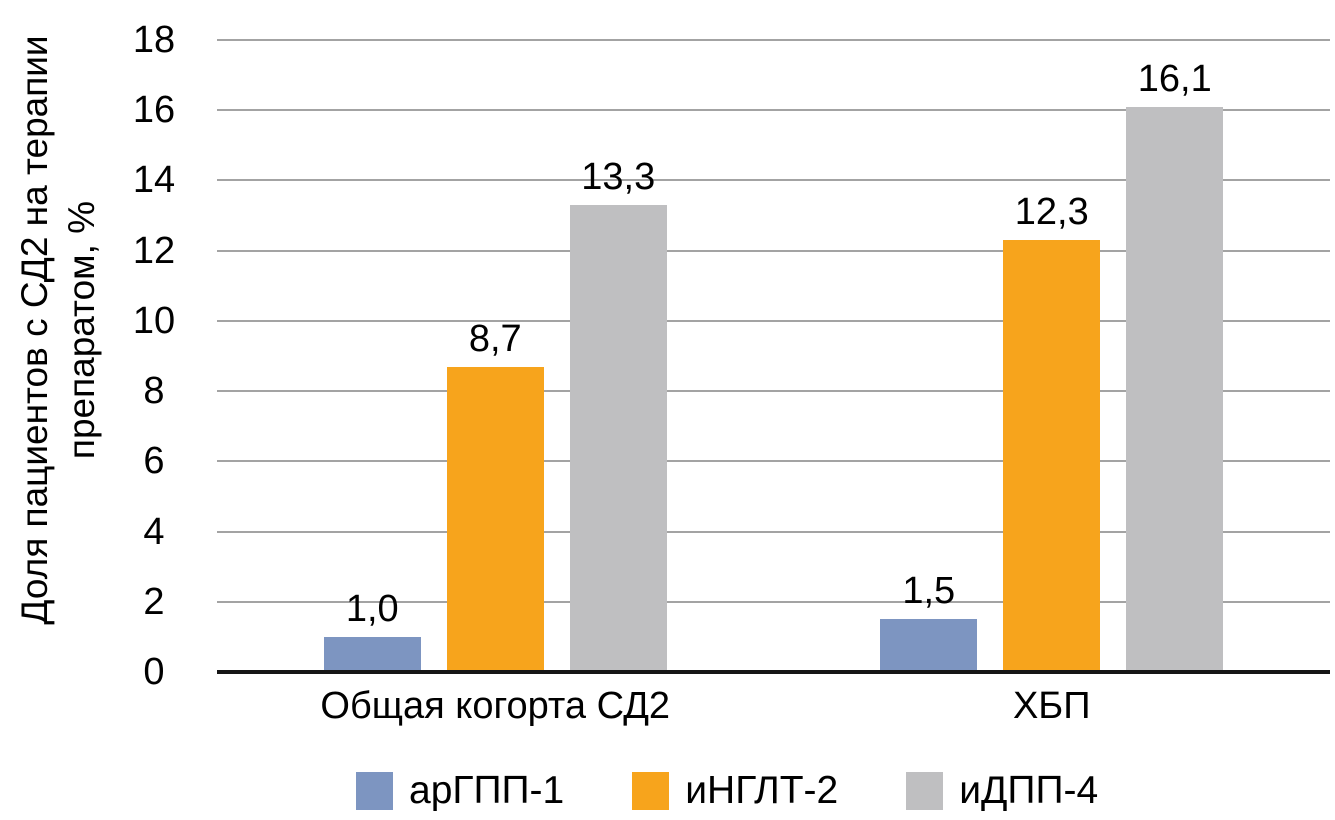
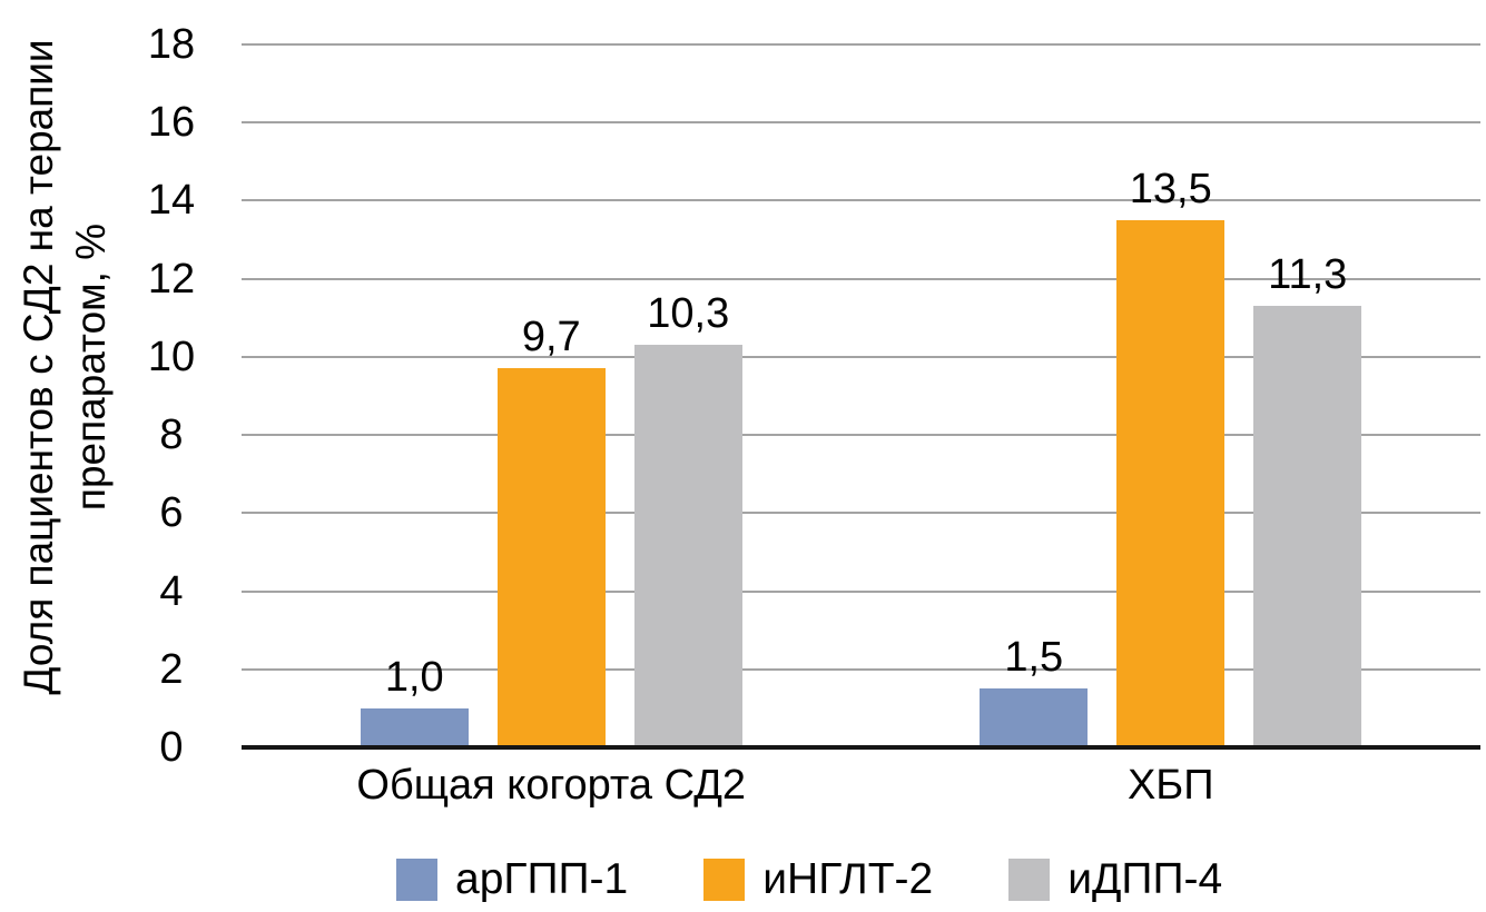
иНГЛТ-2/Общая когорта СД2: 8,7 -> 9,7
иДПП-4/Общая когорта СД2: 13,3 -> 10,3
иНГЛТ-2/ХБП: 12,3 -> 13,5
иДПП-4/ХБП: 16,1 -> 11,3
